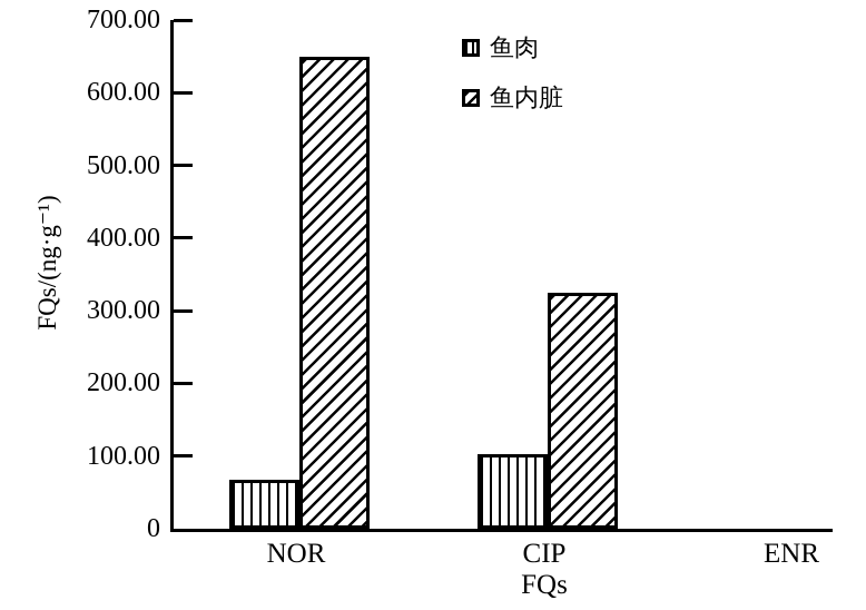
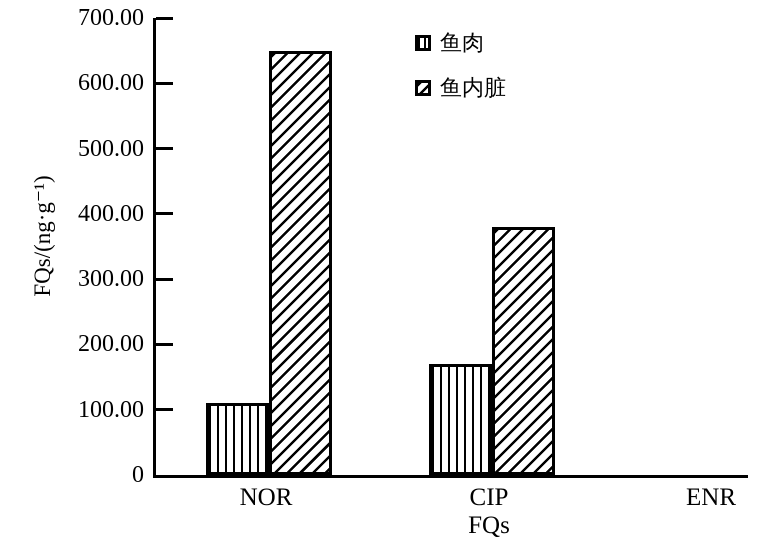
鱼肉/NOR: 70 -> 110
鱼肉/CIP: 100 -> 170
鱼内脏/CIP: 320 -> 380
